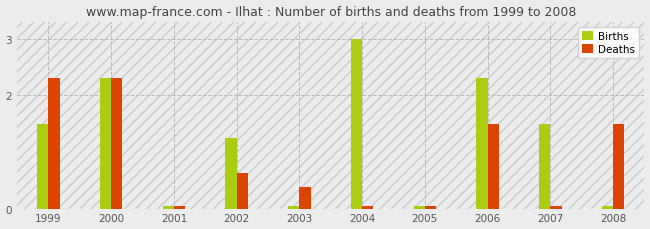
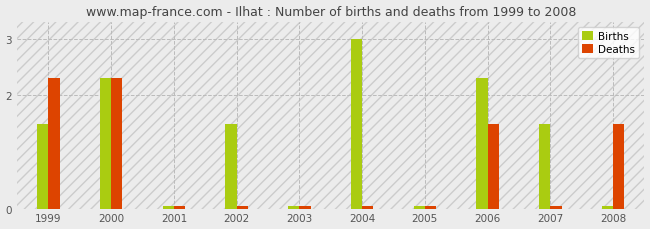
Births/2002: 1.24 -> 1.50
Deaths/2002: 0.62 -> 0.04
Deaths/2003: 0.38 -> 0.04
